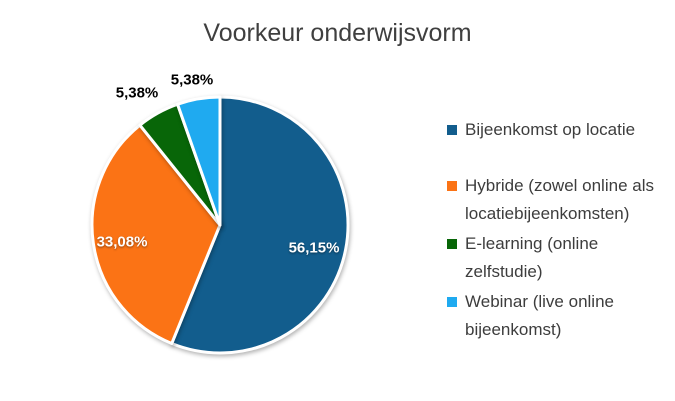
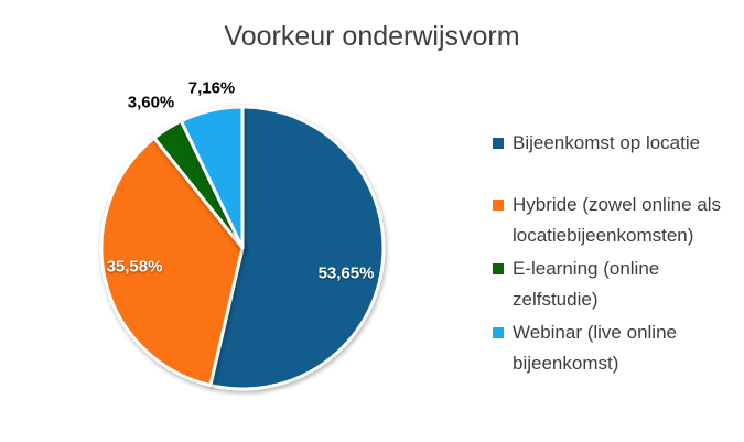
Bijeenkomst op locatie: 56,15% -> 53,65%
Hybride (zowel online als locatiebijeenkomsten): 33,08% -> 35,58%
E-learning (online zelfstudie): 5,38% -> 3,60%
Webinar (live online bijeenkomst): 5,38% -> 7,16%
